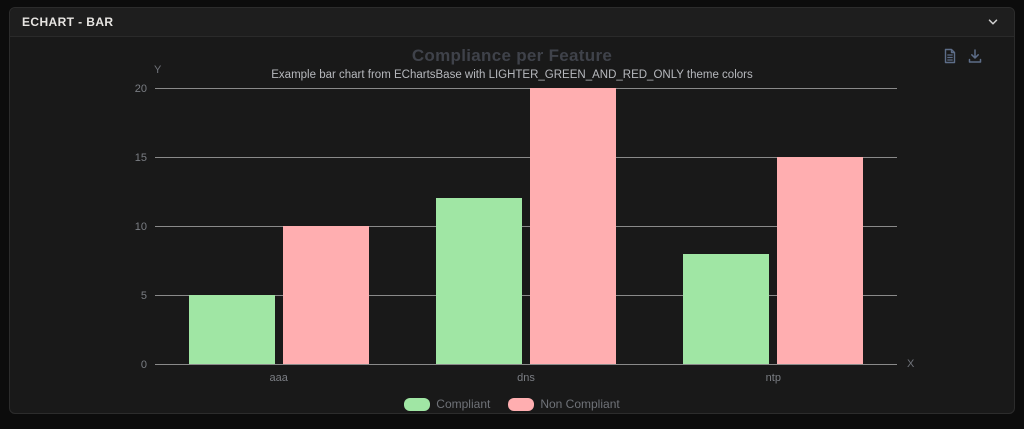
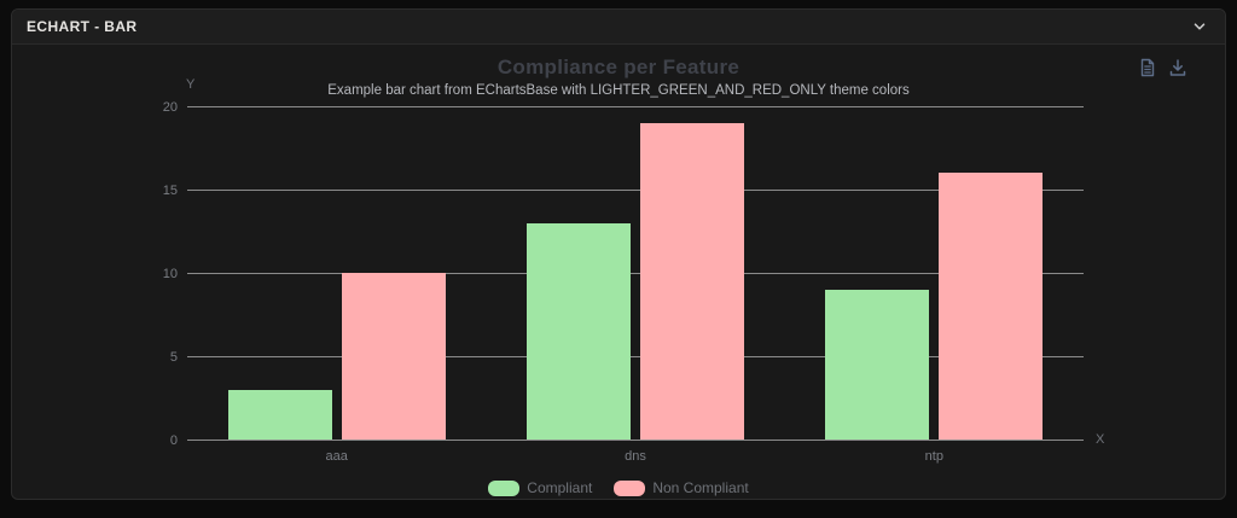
Compliant/aaa: 5 -> 3
Compliant/dns: 12 -> 13
Non Compliant/dns: 20 -> 19
Compliant/ntp: 8 -> 9
Non Compliant/ntp: 15 -> 16
